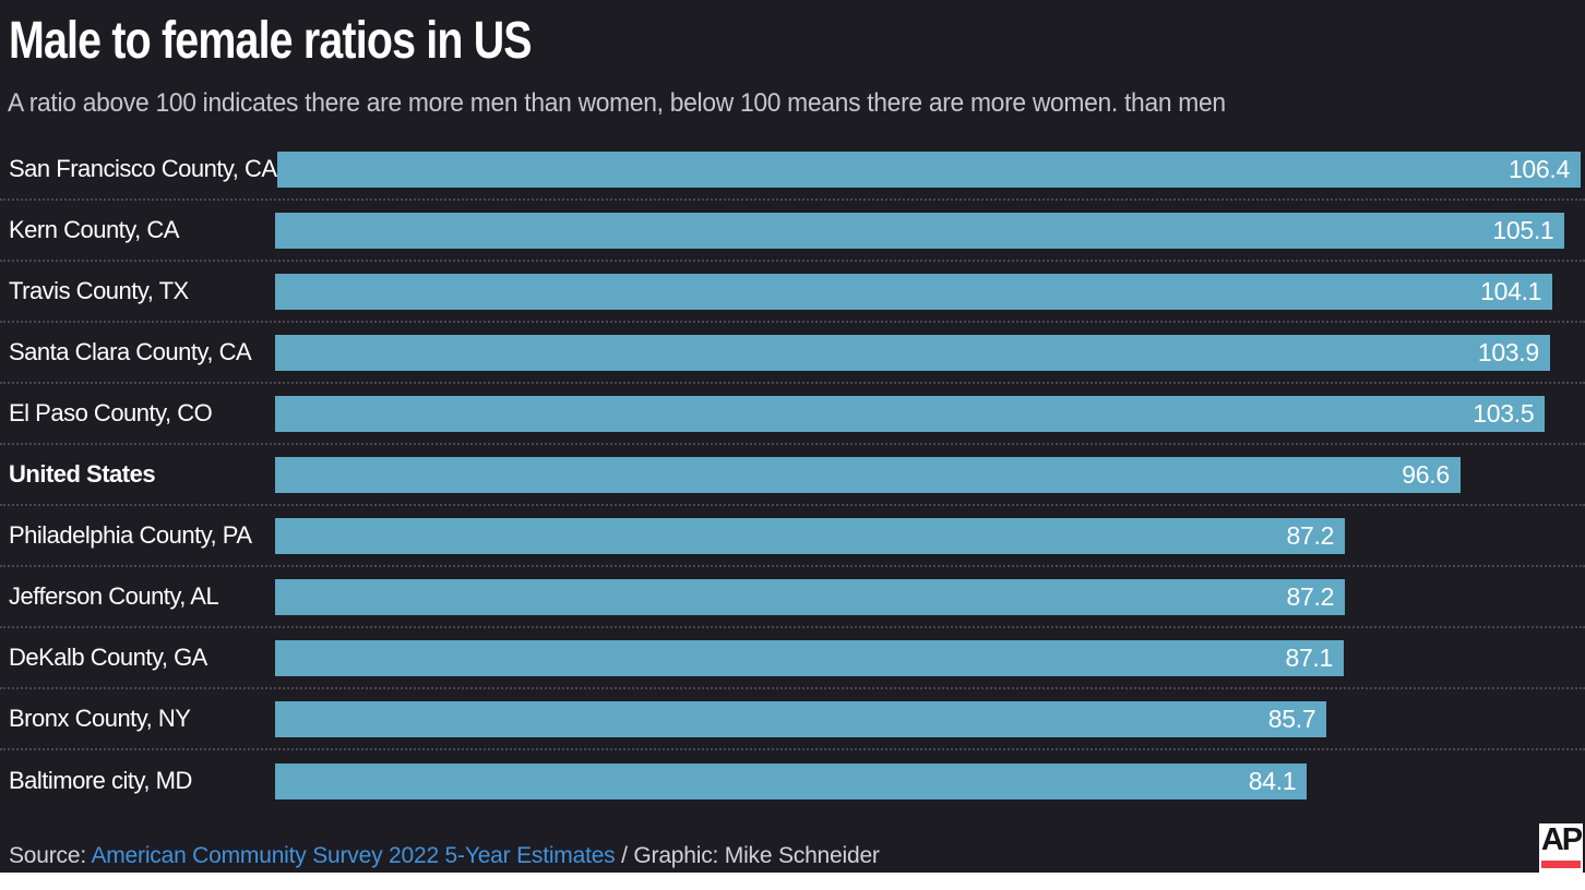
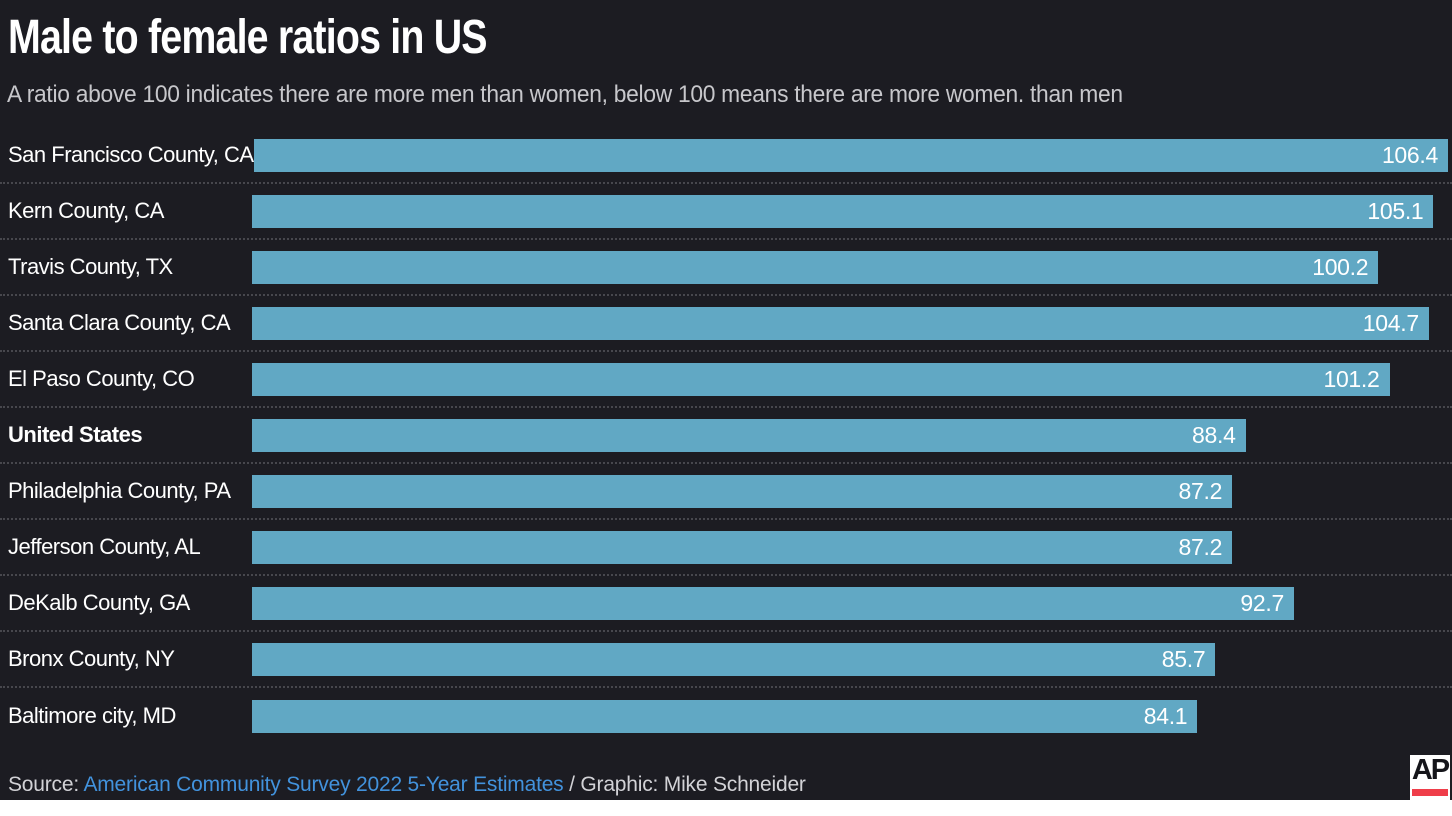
Travis County, TX: 104.1 -> 100.2
Santa Clara County, CA: 103.9 -> 104.7
El Paso County, CO: 103.5 -> 101.2
United States: 96.6 -> 88.4
DeKalb County, GA: 87.1 -> 92.7
